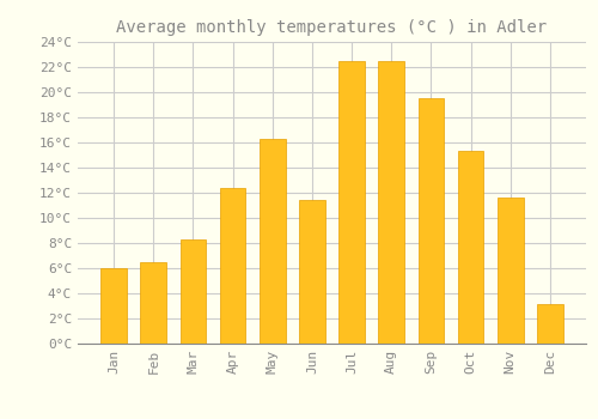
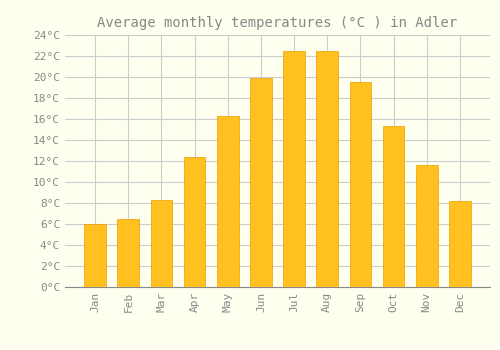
Jun: 11.4°C -> 19.9°C
Dec: 3.1°C -> 8.2°C
